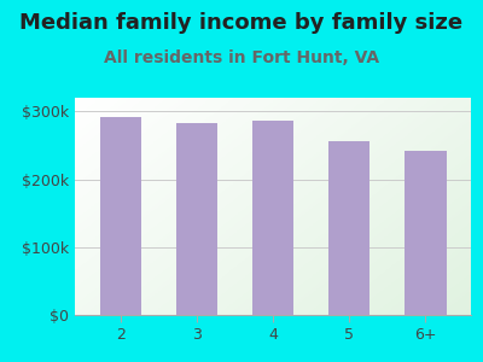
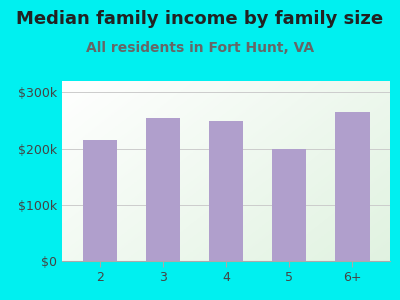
2: $292k -> $215k
3: $282k -> $255k
4: $286k -> $248k
5: $256k -> $200k
6+: $242k -> $265k
